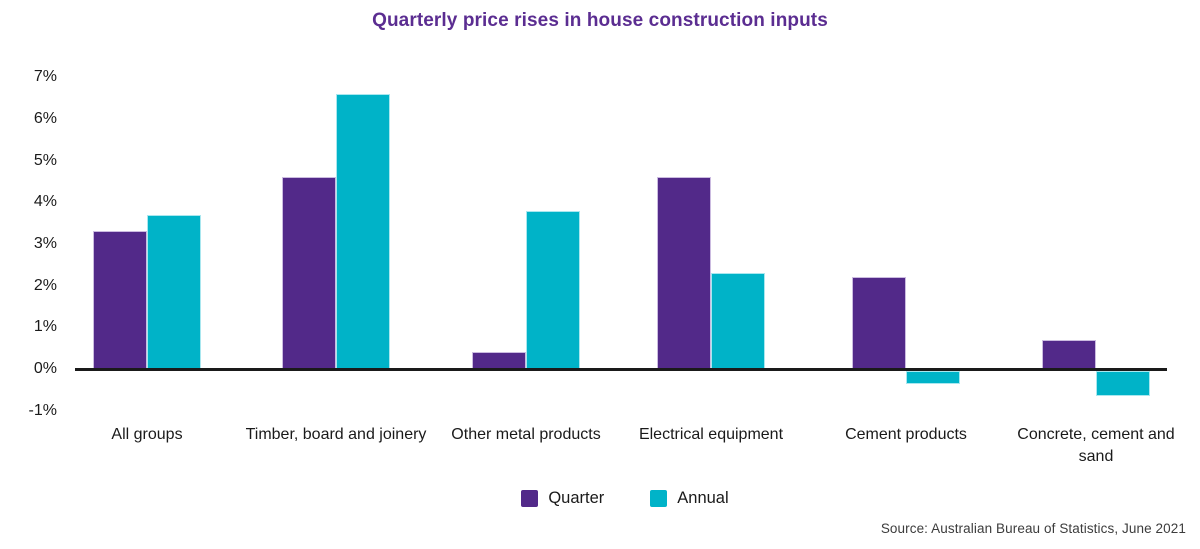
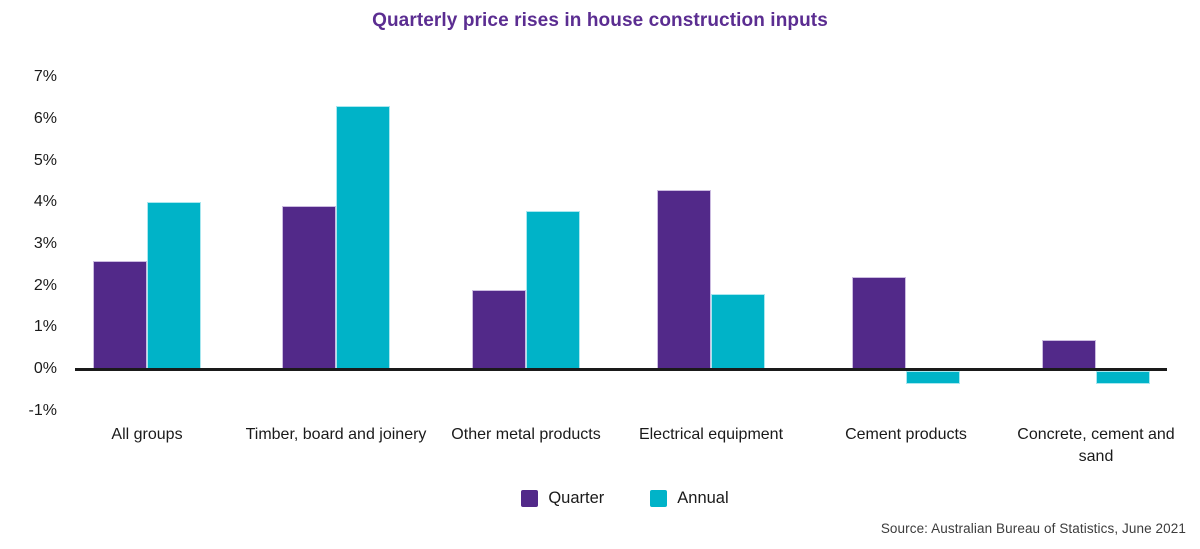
Quarter/All groups: 3.3% -> 2.6%
Annual/All groups: 3.7% -> 4.0%
Quarter/Timber, board and joinery: 4.6% -> 3.9%
Annual/Timber, board and joinery: 6.6% -> 6.3%
Quarter/Other metal products: 0.4% -> 1.9%
Quarter/Electrical equipment: 4.6% -> 4.3%
Annual/Electrical equipment: 2.3% -> 1.8%
Annual/Concrete, cement and sand: -0.6% -> -0.3%
